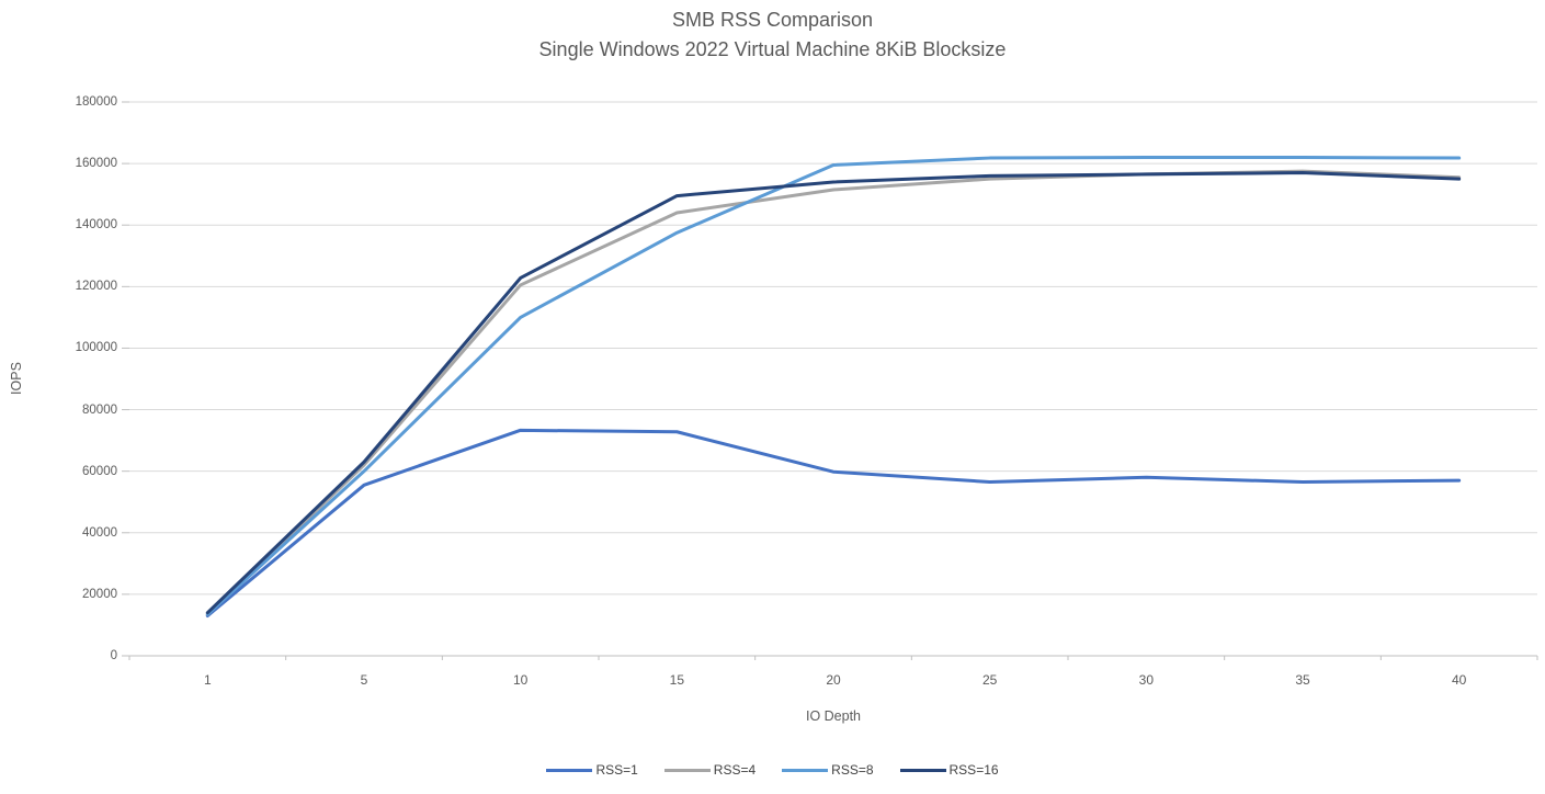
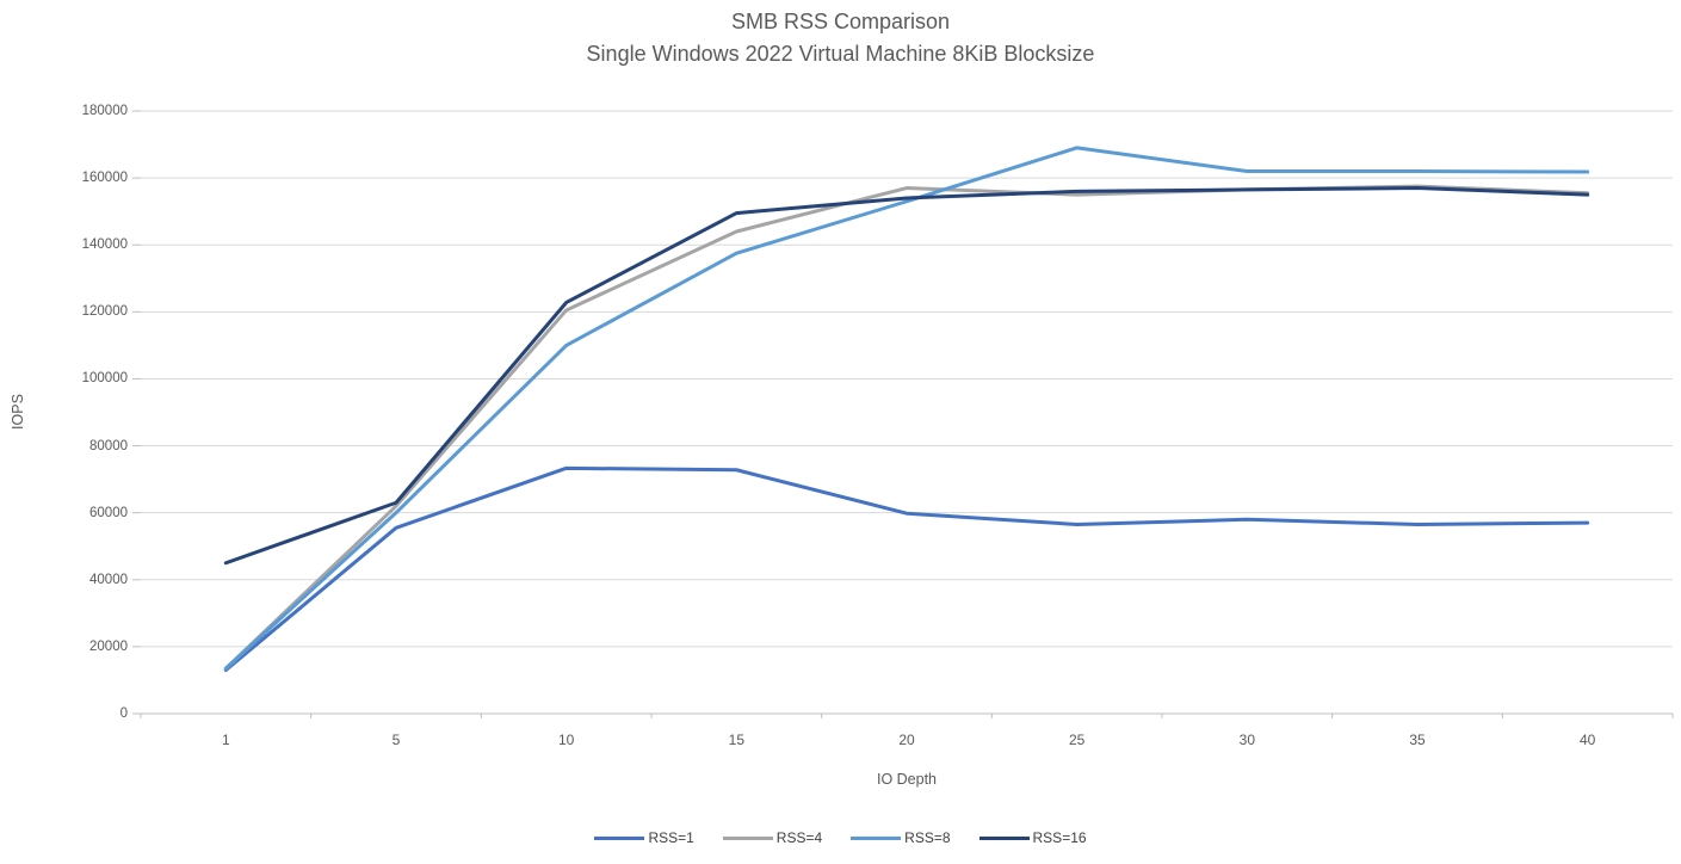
RSS=16/1: 14000 -> 45000
RSS=4/20: 152000 -> 157000
RSS=8/20: 160000 -> 153000
RSS=8/25: 162000 -> 169000
